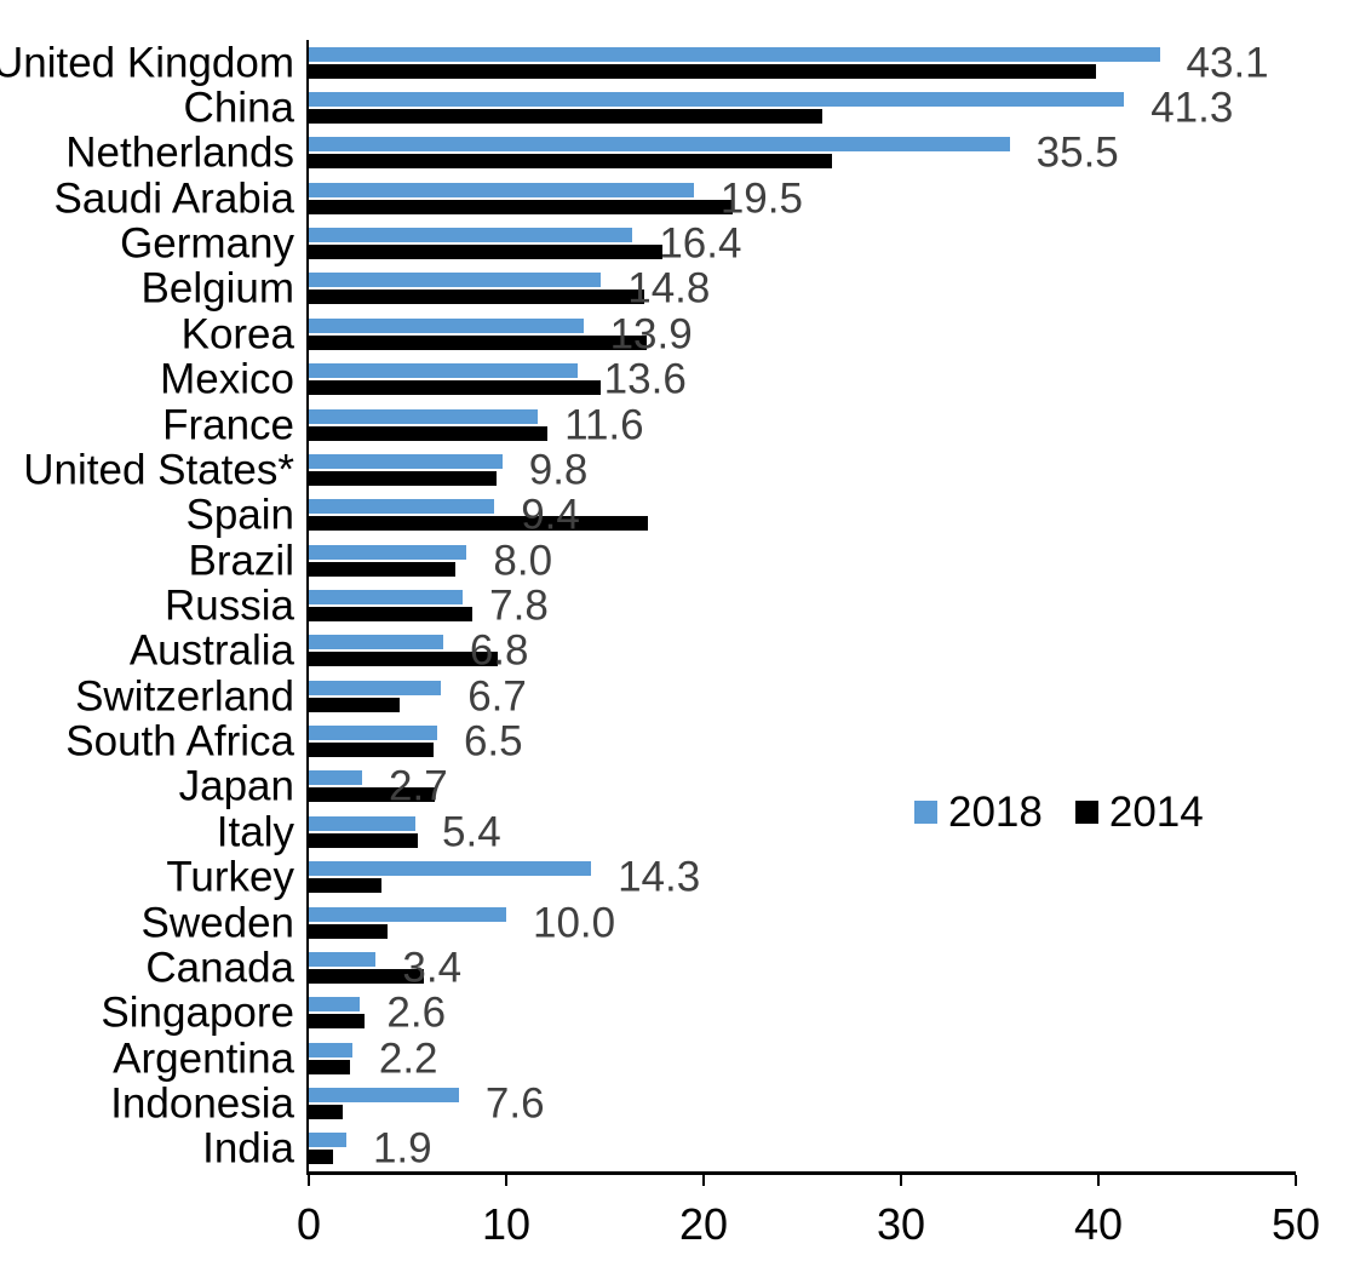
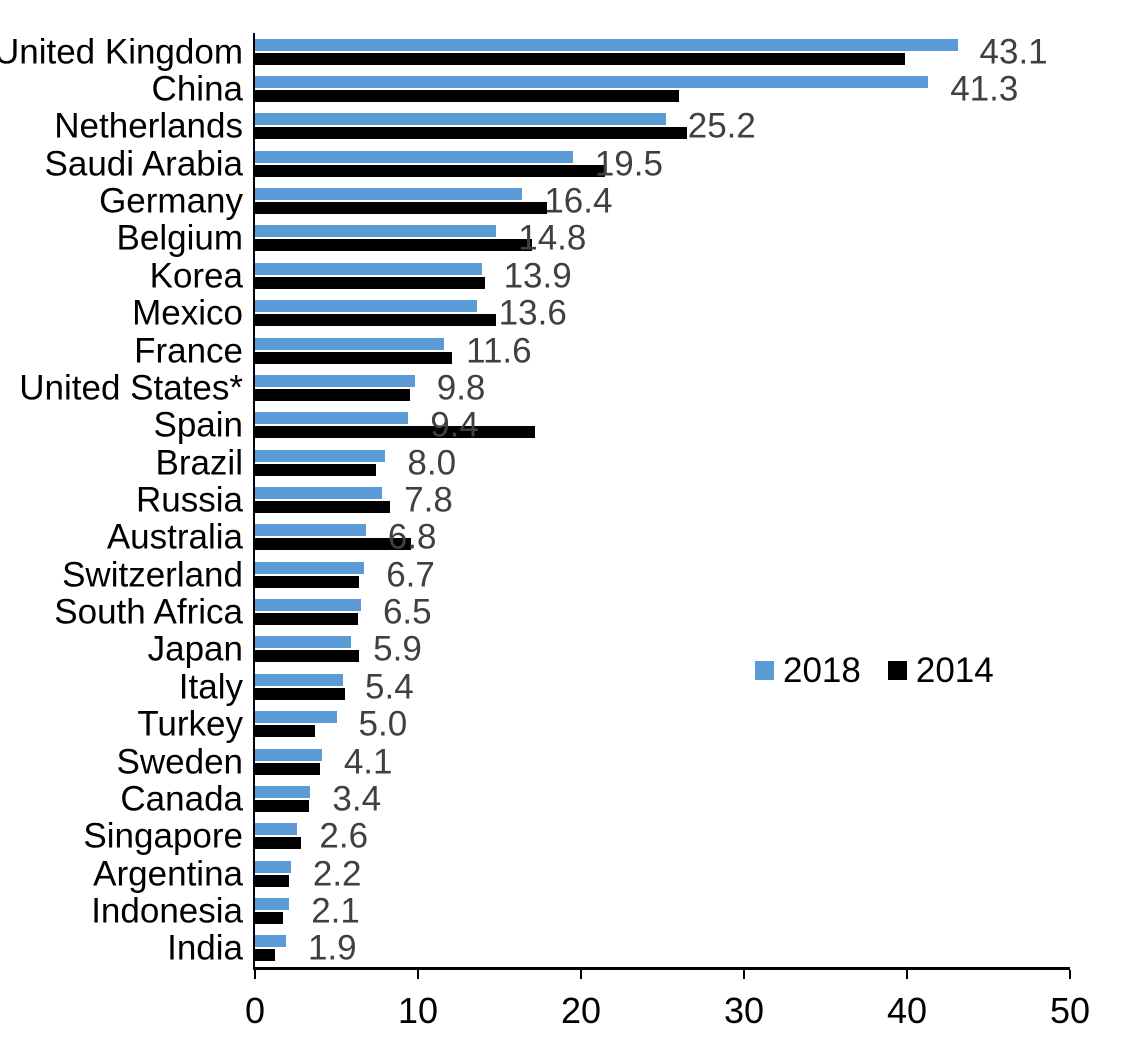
2018/Netherlands: 35.5 -> 25.2
2014/Korea: 17.1 -> 14.1
2014/Switzerland: 4.6 -> 6.4
2018/Japan: 2.7 -> 5.9
2018/Turkey: 14.3 -> 5.0
2018/Sweden: 10.0 -> 4.1
2014/Canada: 5.8 -> 3.3
2018/Indonesia: 7.6 -> 2.1
